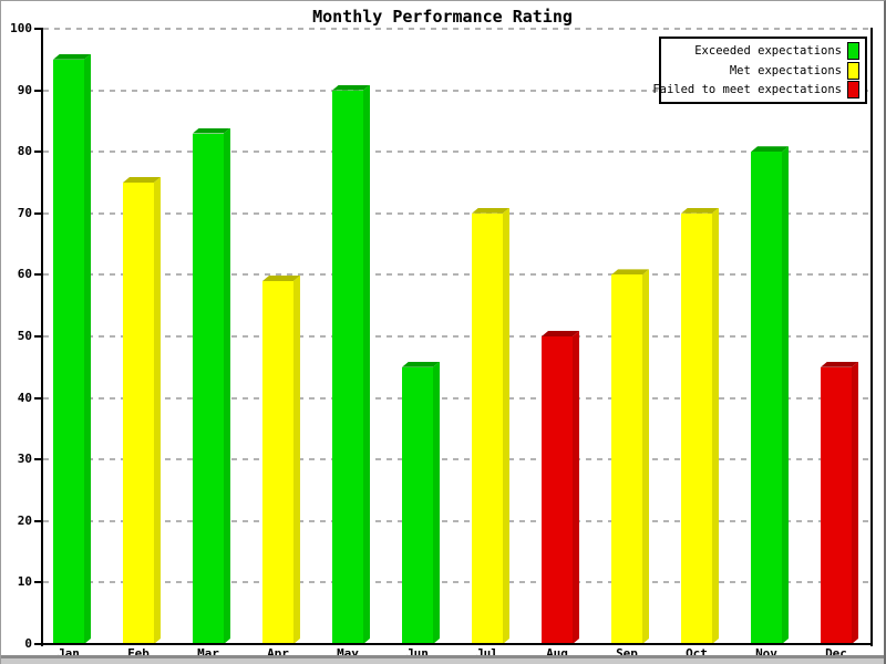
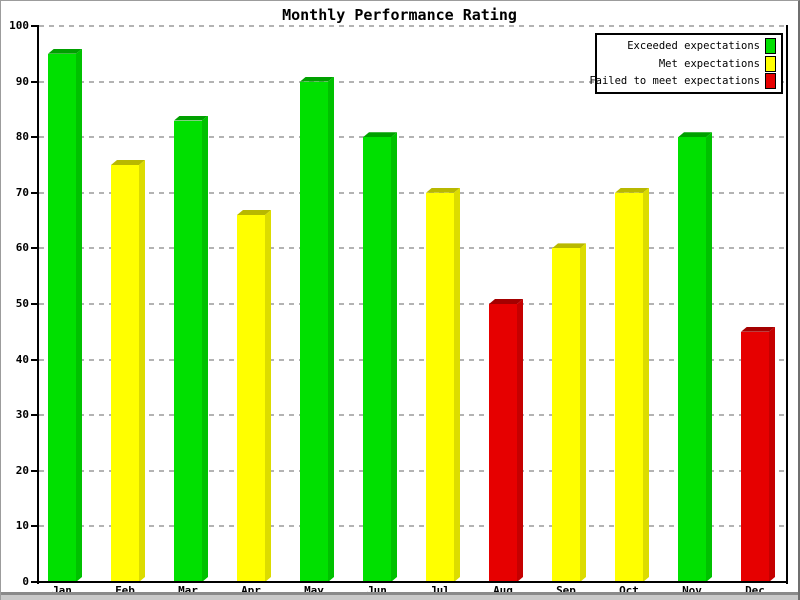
Apr: 59 -> 66
Jun: 45 -> 80
